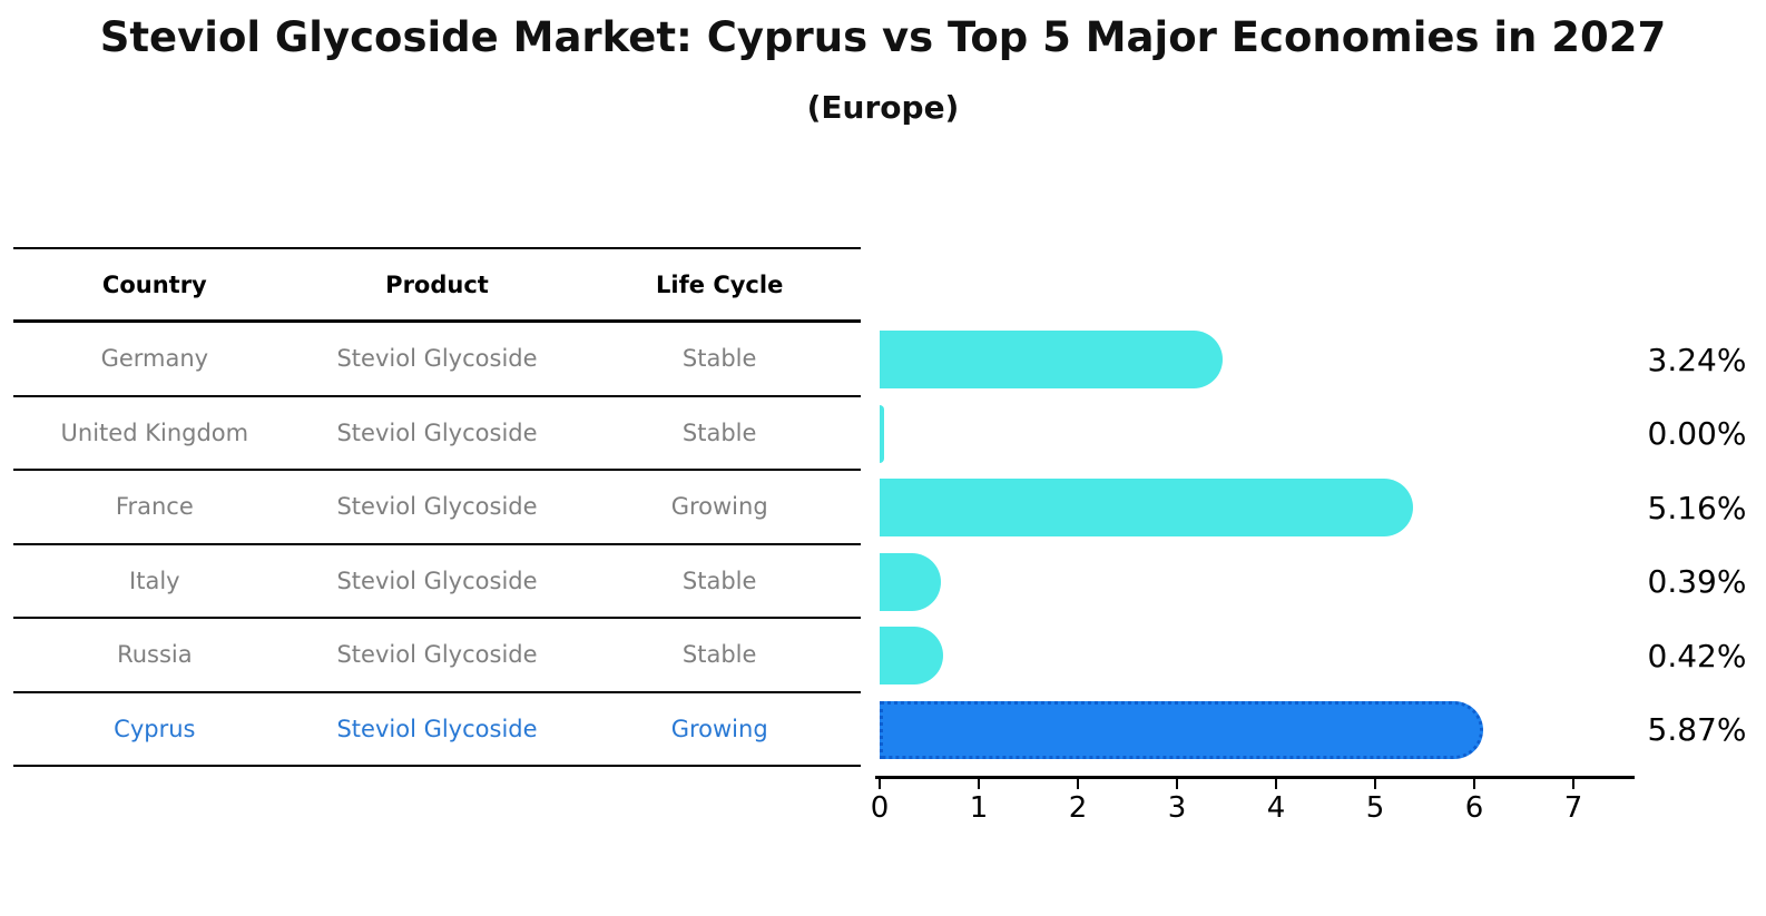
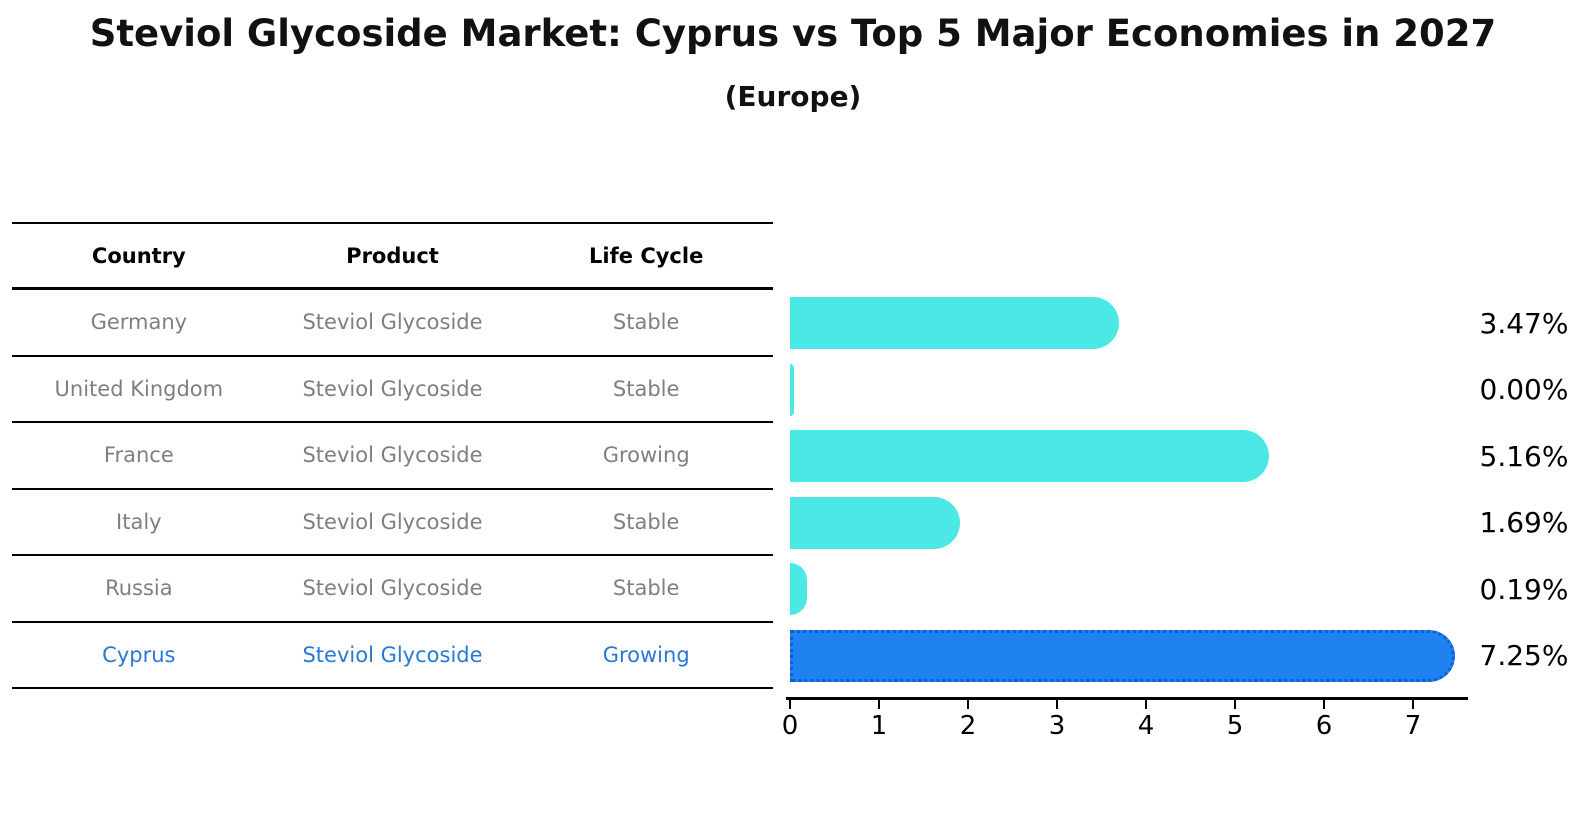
Germany: 3.24% -> 3.47%
Italy: 0.39% -> 1.69%
Russia: 0.42% -> 0.19%
Cyprus: 5.87% -> 7.25%
